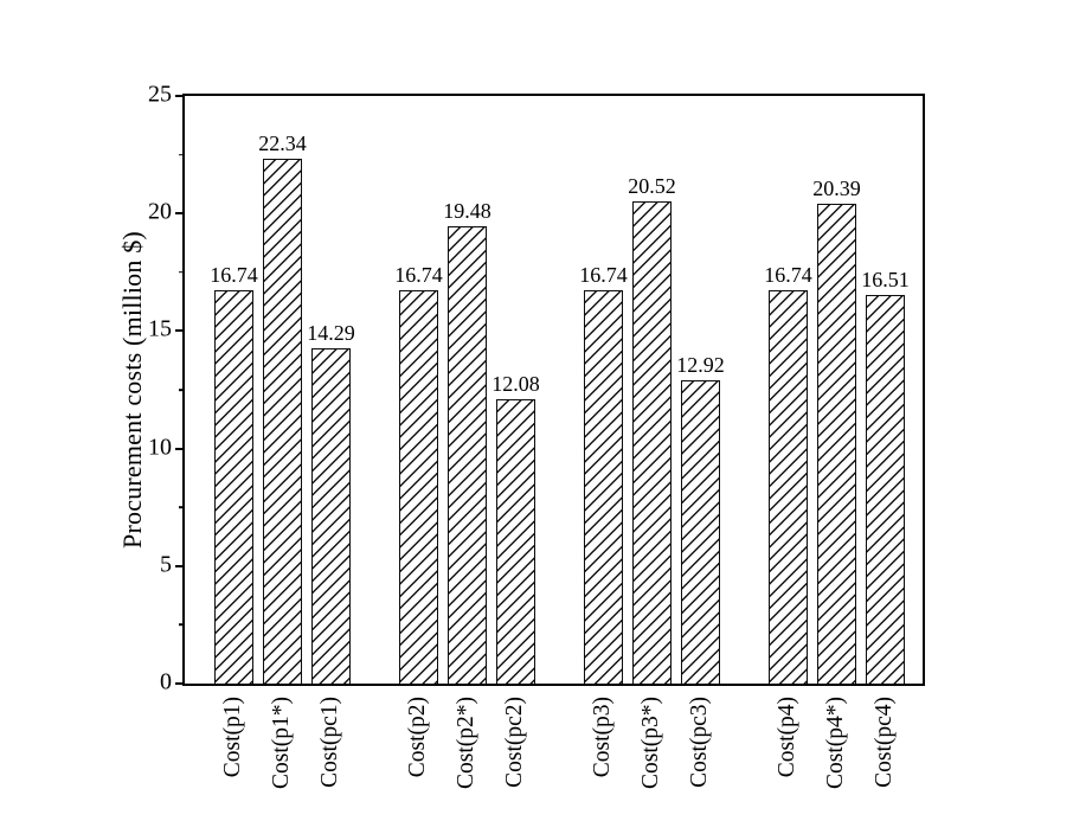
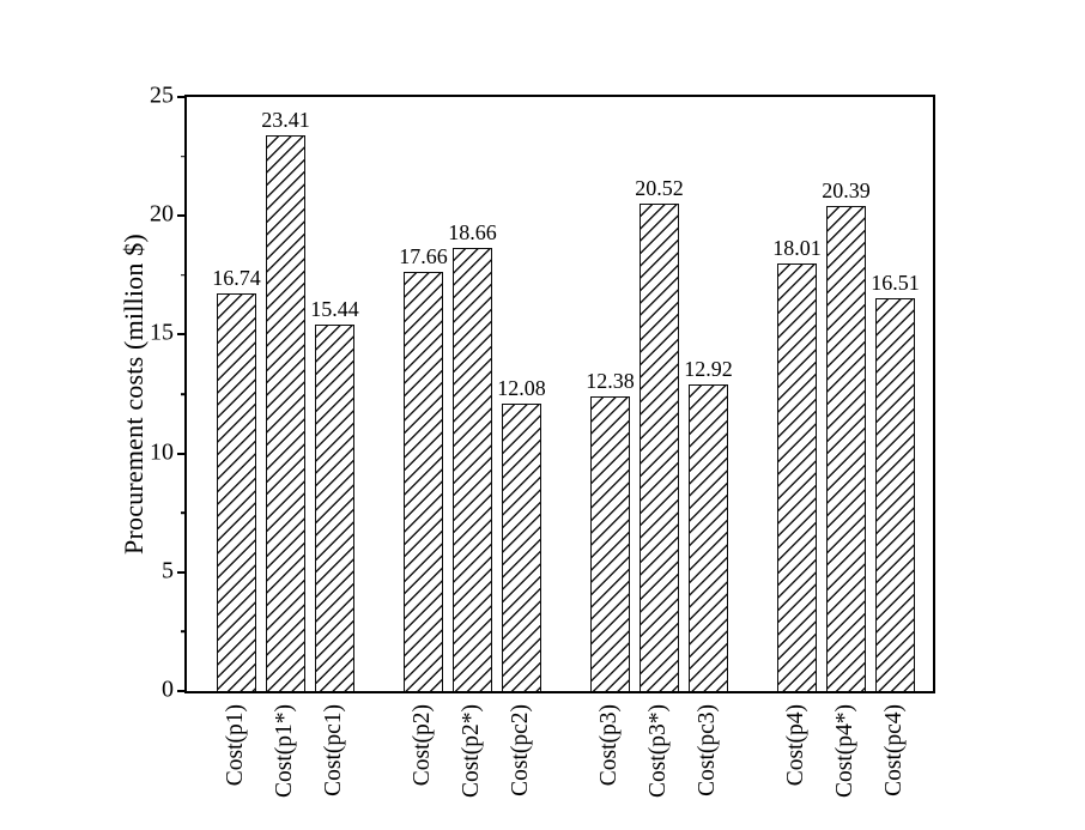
Cost(p1*): 22.34 -> 23.41
Cost(pc1): 14.29 -> 15.44
Cost(p2): 16.74 -> 17.66
Cost(p2*): 19.48 -> 18.66
Cost(p3): 16.74 -> 12.38
Cost(p4): 16.74 -> 18.01
